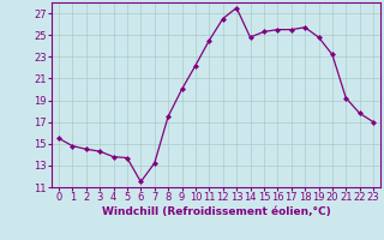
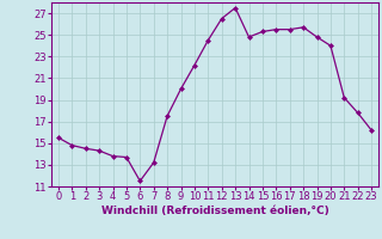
20: 23.2 -> 24.0
23: 17.0 -> 16.2
